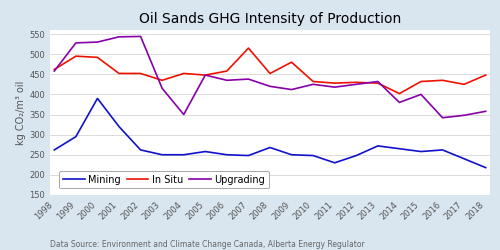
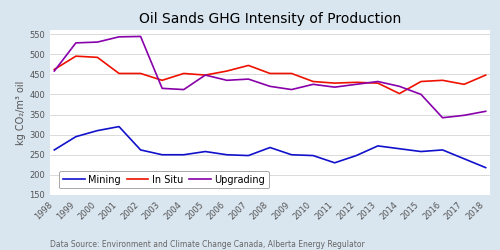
Mining/2000: 390 -> 310
Upgrading/2004: 350 -> 412
In Situ/2007: 515 -> 472
In Situ/2009: 480 -> 452
Upgrading/2014: 380 -> 420
